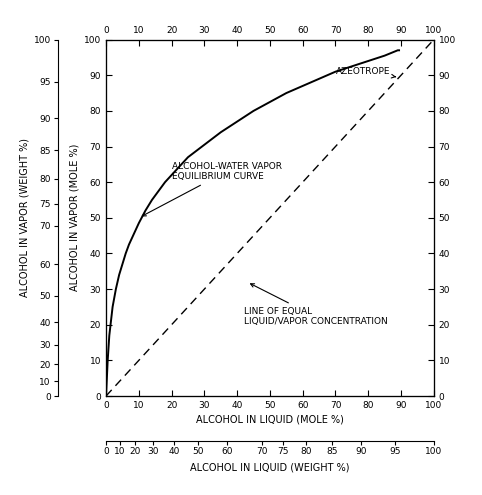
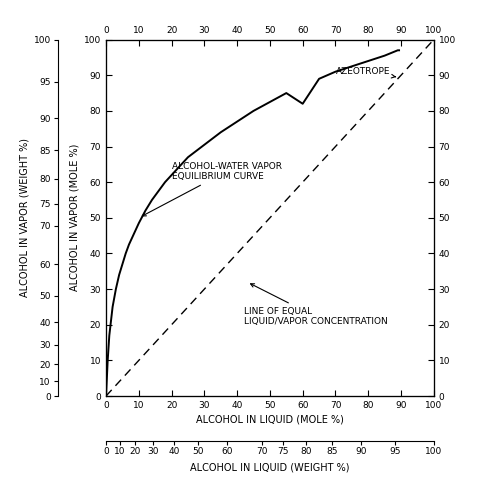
60: 87.0 -> 82.0
